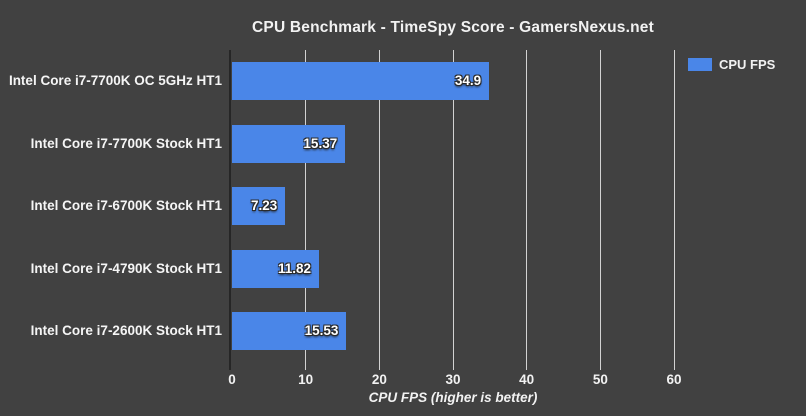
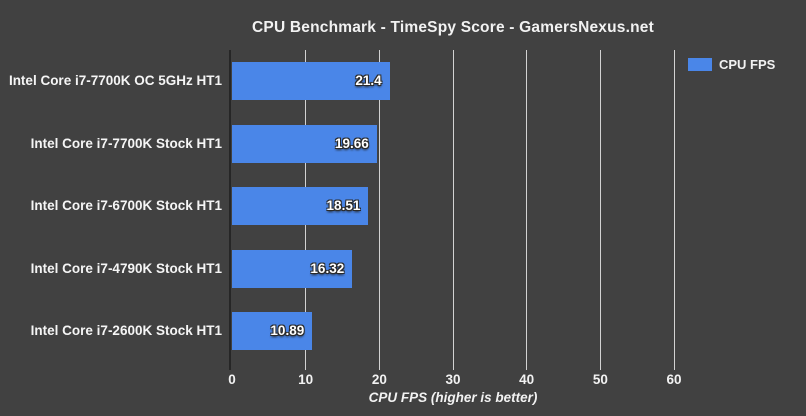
Intel Core i7-7700K OC 5GHz HT1: 34.9 -> 21.4
Intel Core i7-7700K Stock HT1: 15.37 -> 19.66
Intel Core i7-6700K Stock HT1: 7.23 -> 18.51
Intel Core i7-4790K Stock HT1: 11.82 -> 16.32
Intel Core i7-2600K Stock HT1: 15.53 -> 10.89
